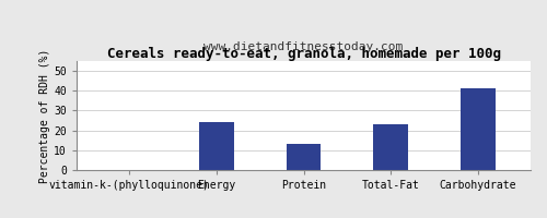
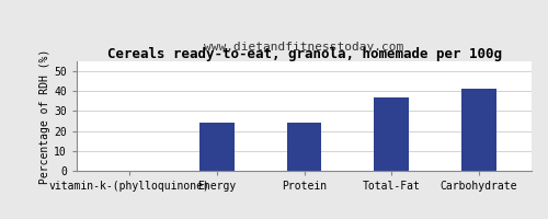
Protein: 13 -> 24
Total-Fat: 23 -> 37
